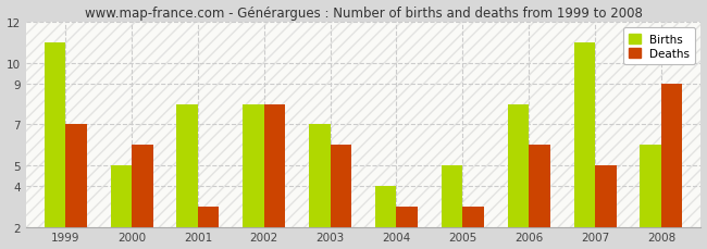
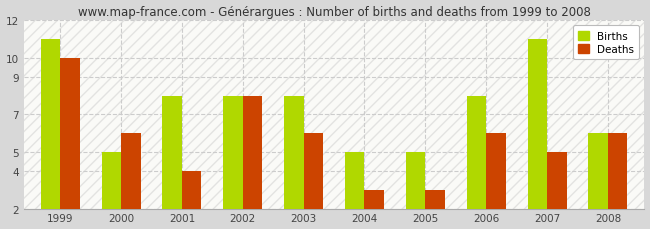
Deaths/1999: 7 -> 10
Deaths/2001: 3 -> 4
Births/2003: 7 -> 8
Births/2004: 4 -> 5
Deaths/2008: 9 -> 6
